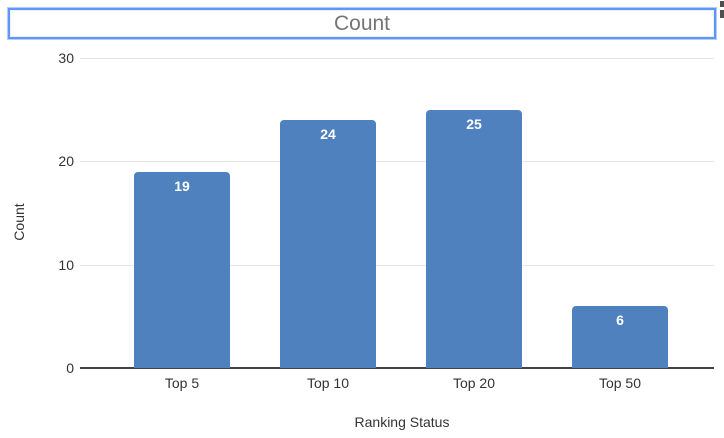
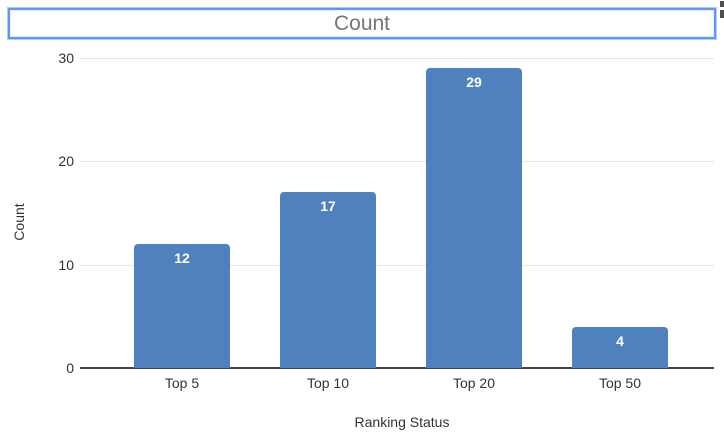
Top 5: 19 -> 12
Top 10: 24 -> 17
Top 20: 25 -> 29
Top 50: 6 -> 4
